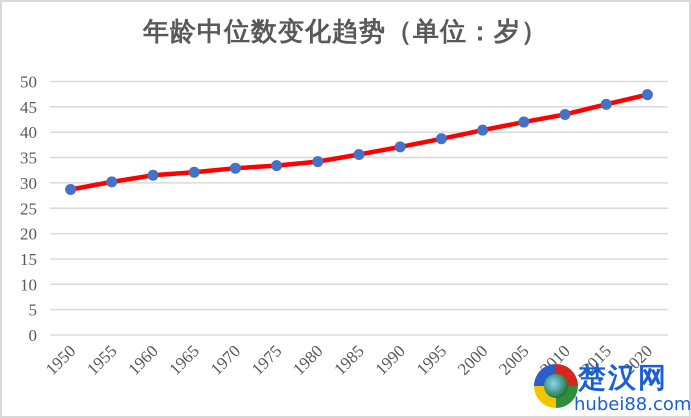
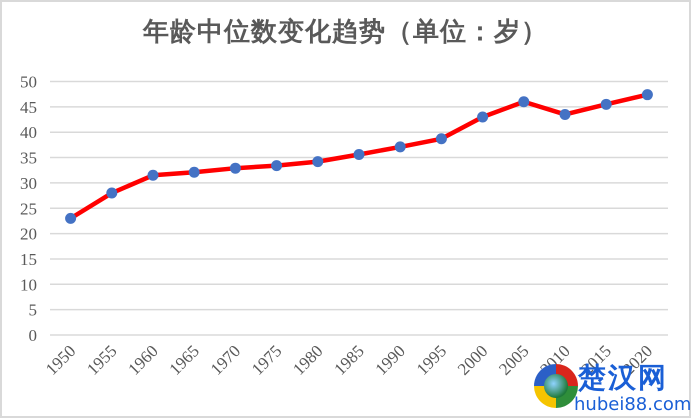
1950: 29 -> 23
1955: 30 -> 28
2000: 40 -> 43
2005: 42 -> 46
